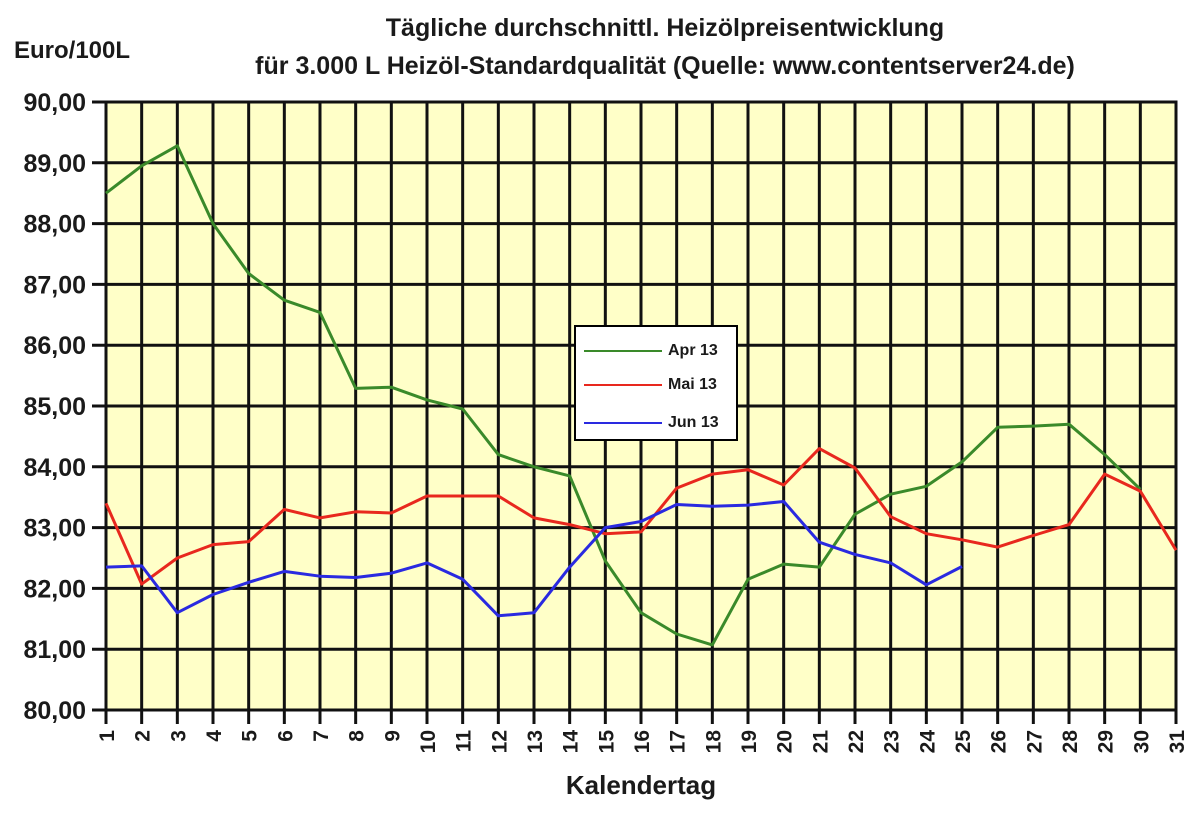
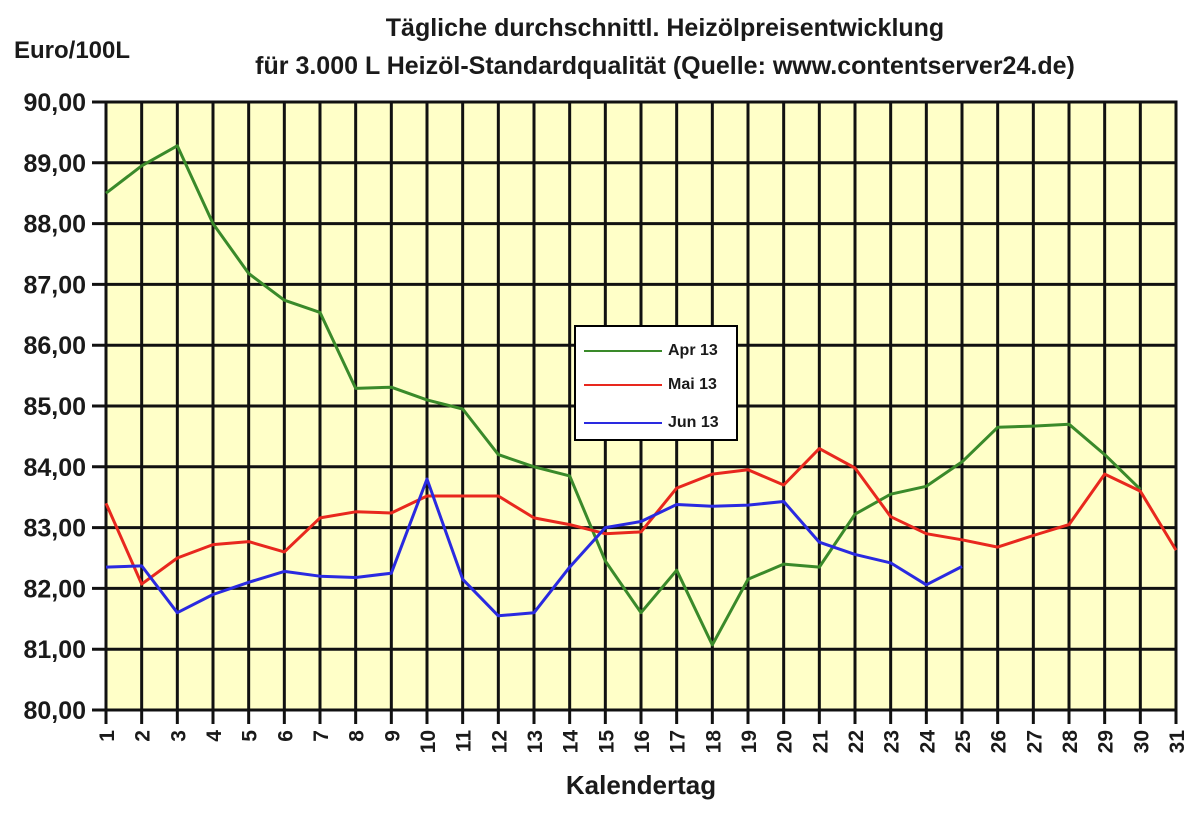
Mai 13/6: 83,3 -> 82,6
Jun 13/10: 82,4 -> 83,8
Apr 13/17: 81,2 -> 82,3
